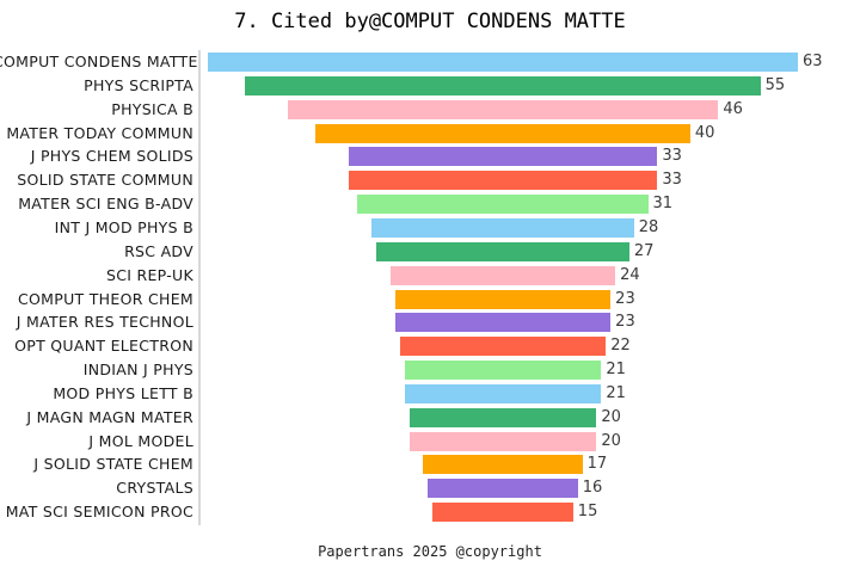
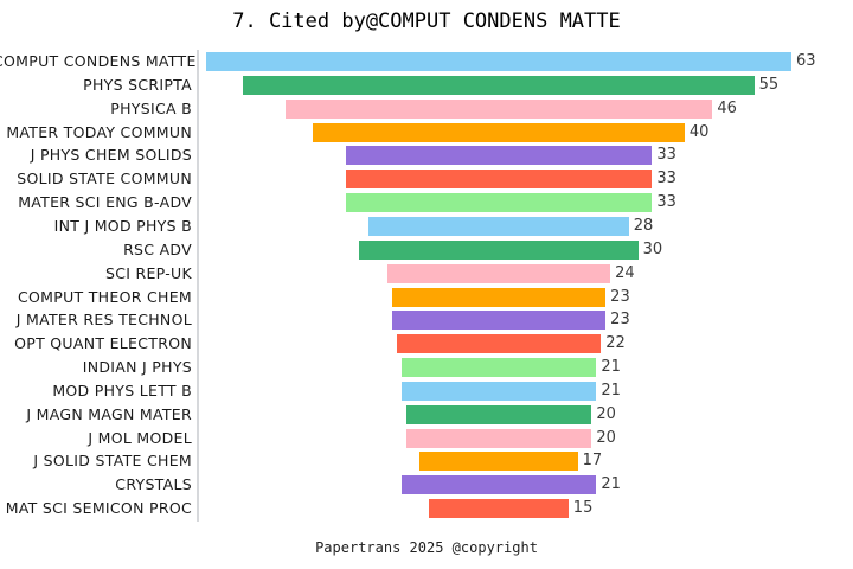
MATER SCI ENG B-ADV: 31 -> 33
RSC ADV: 27 -> 30
CRYSTALS: 16 -> 21
